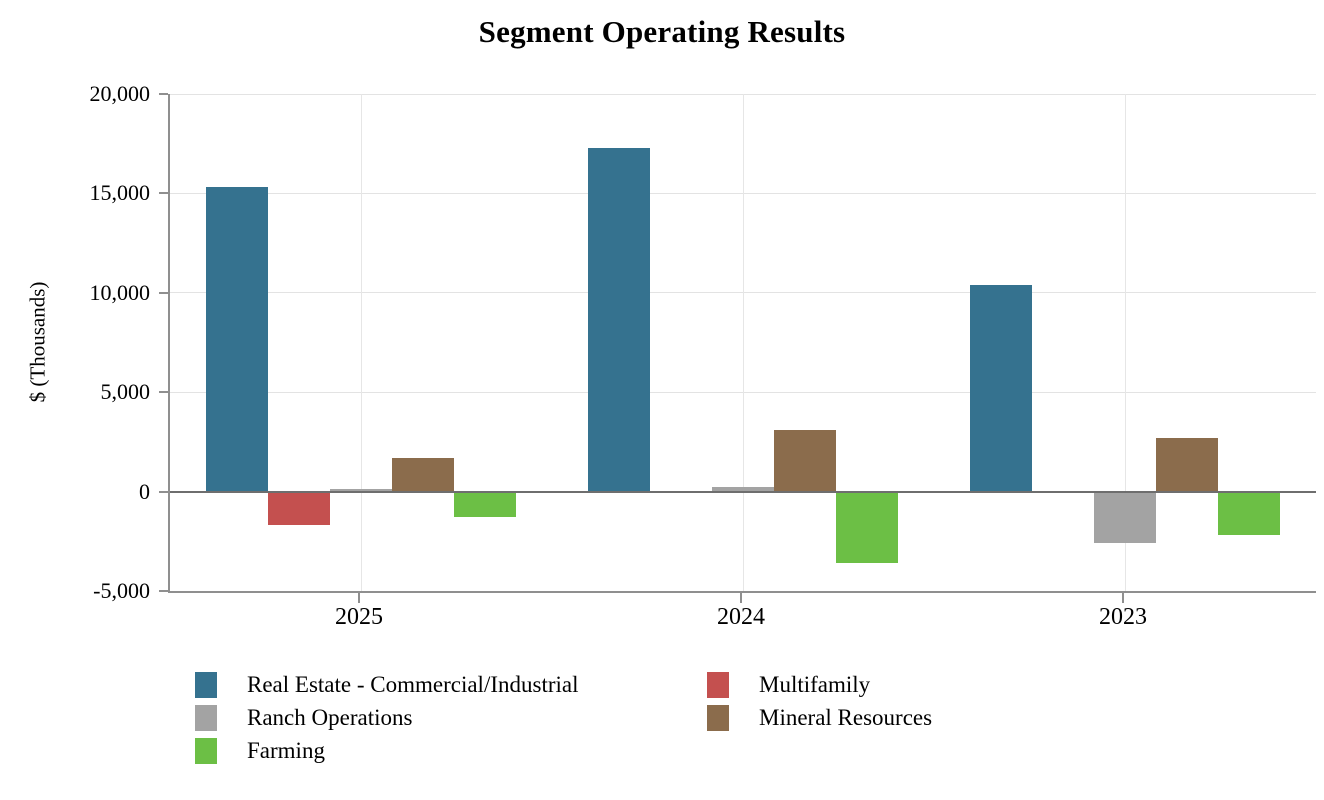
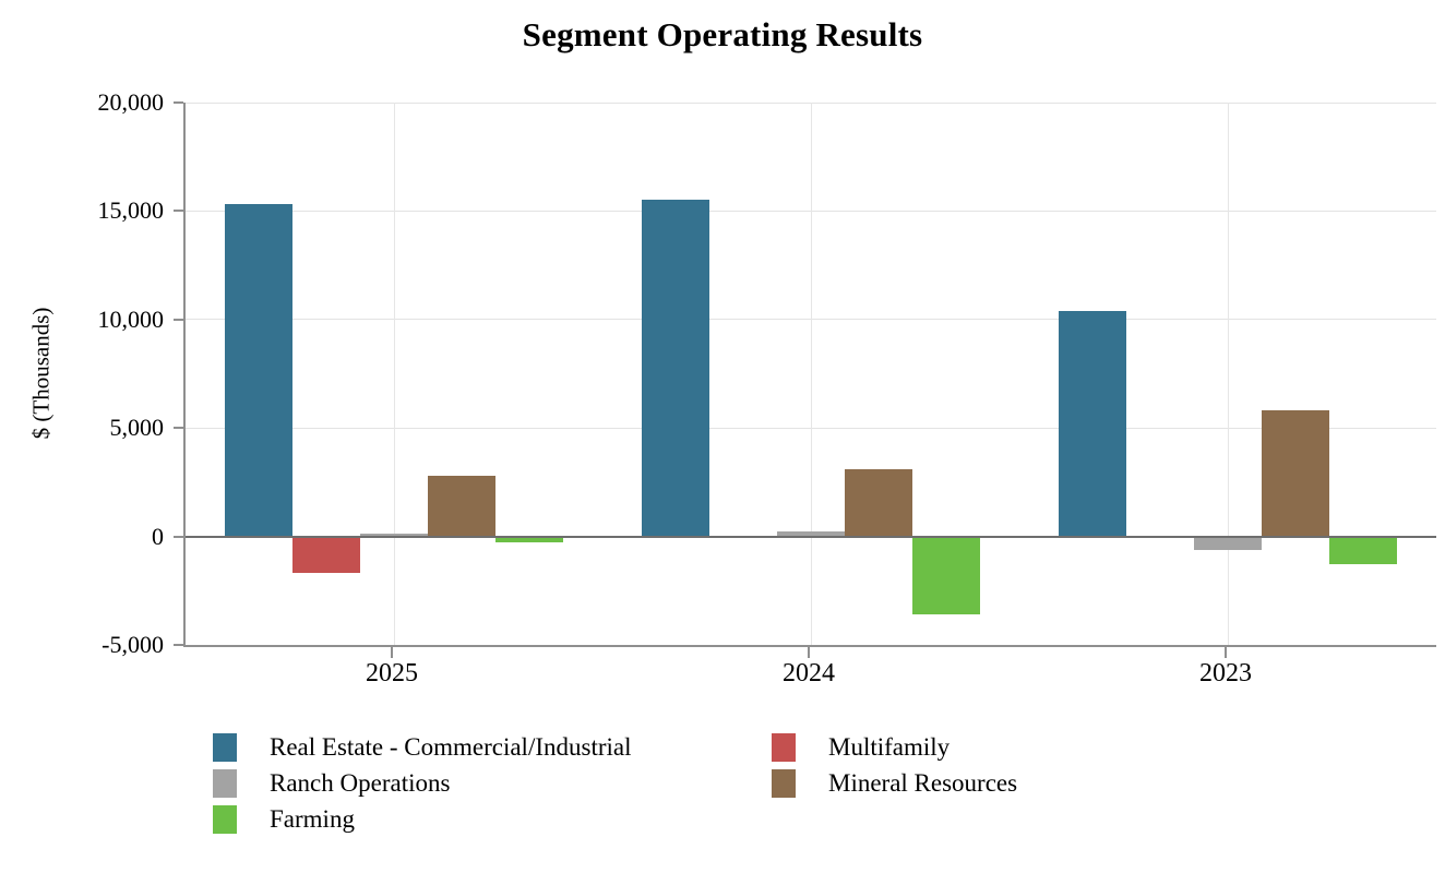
Mineral Resources/2025: 1700 -> 2800
Farming/2025: -1300 -> -200
Real Estate - Commercial/Industrial/2024: 17300 -> 15500
Ranch Operations/2023: -2600 -> -600
Mineral Resources/2023: 2700 -> 5800
Farming/2023: -2200 -> -1300
